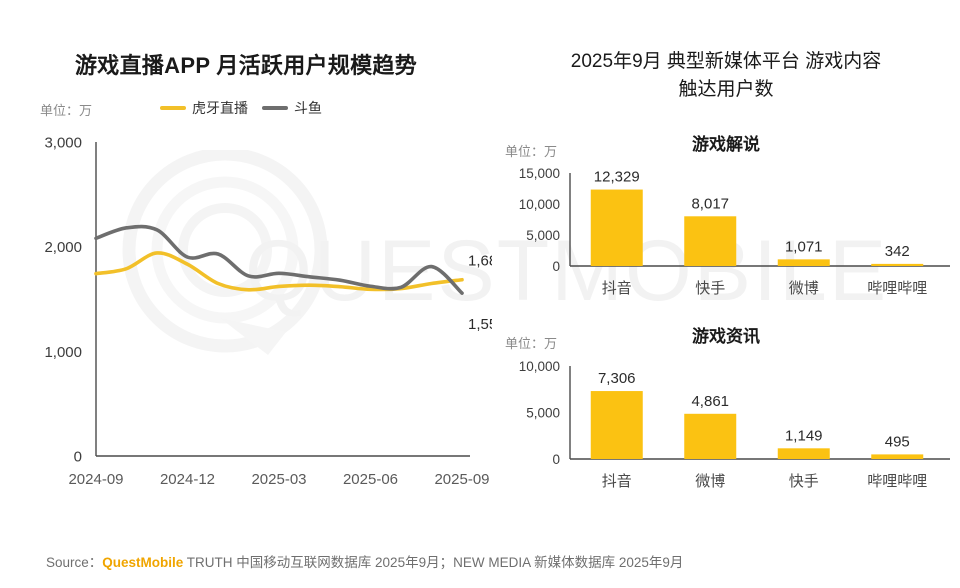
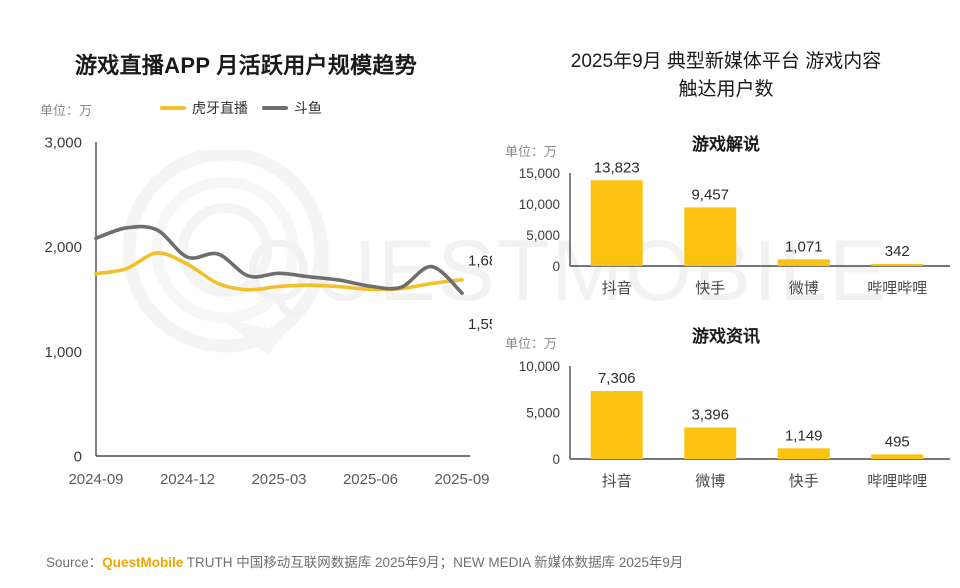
游戏解说/抖音: 12,329 -> 13,823
游戏解说/快手: 8,017 -> 9,457
游戏资讯/微博: 4,861 -> 3,396
